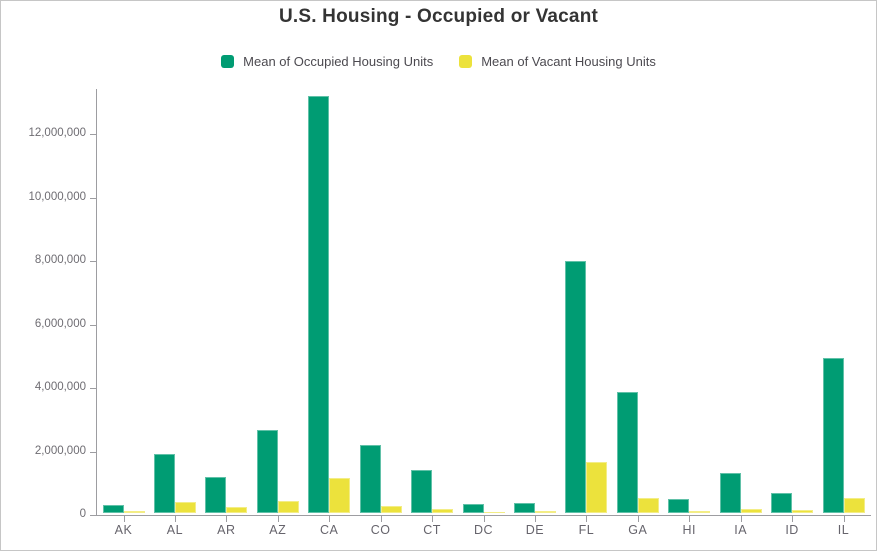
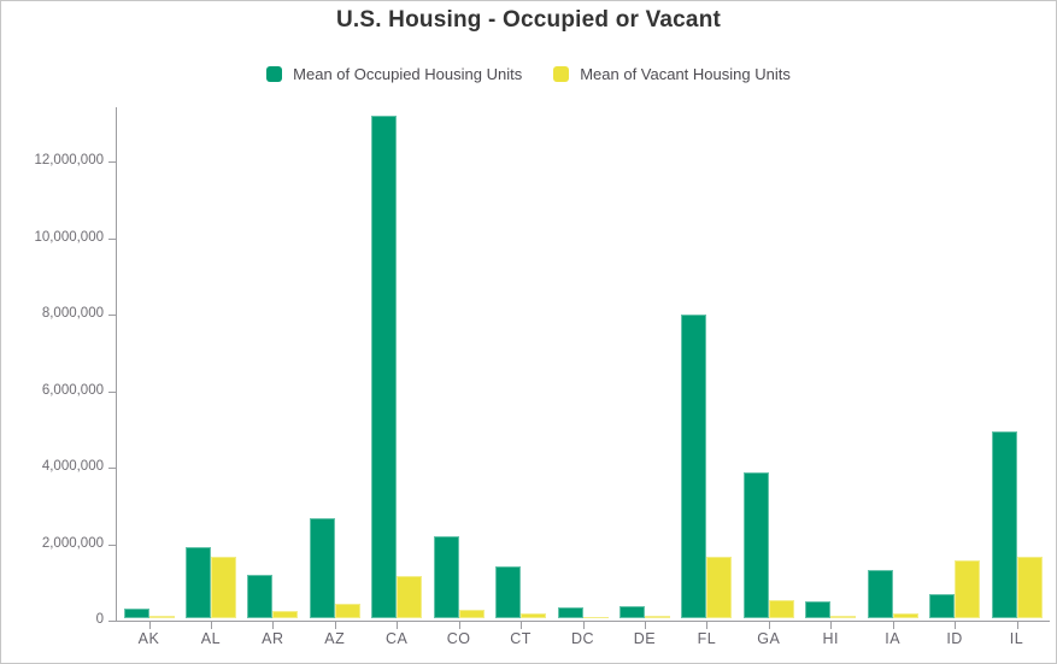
Mean of Vacant Housing Units/AL: 400000 -> 1600000
Mean of Vacant Housing Units/ID: 100000 -> 1500000
Mean of Vacant Housing Units/IL: 500000 -> 1600000
